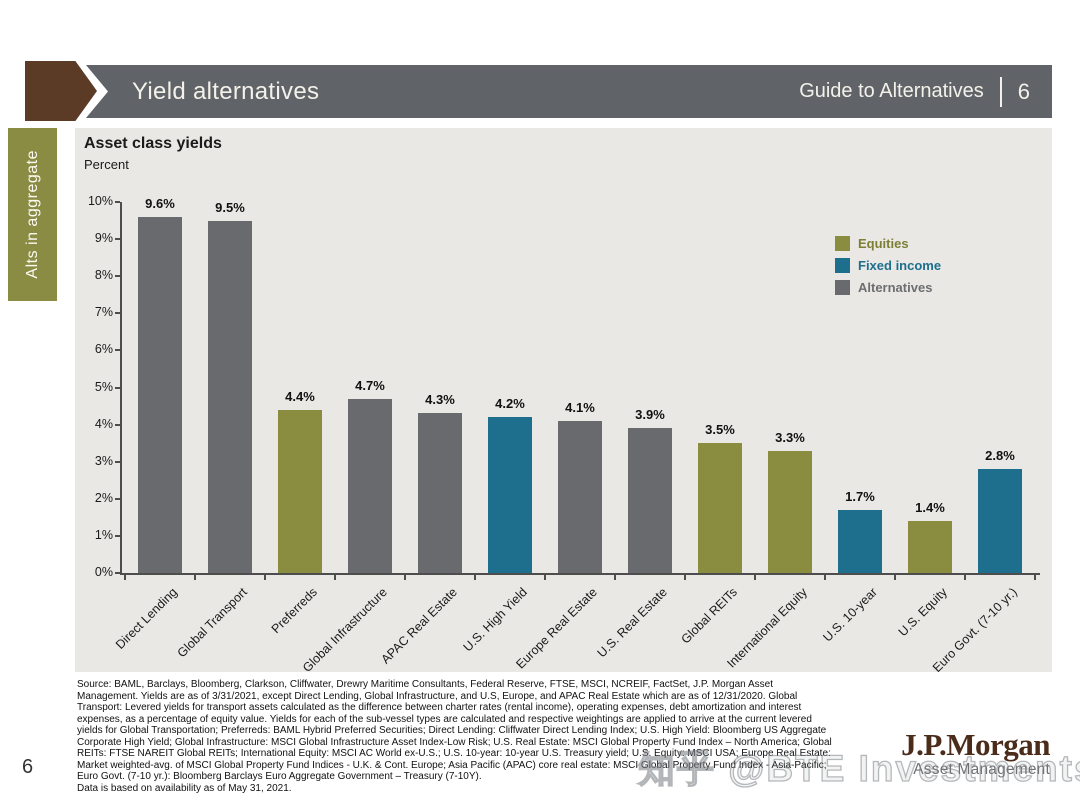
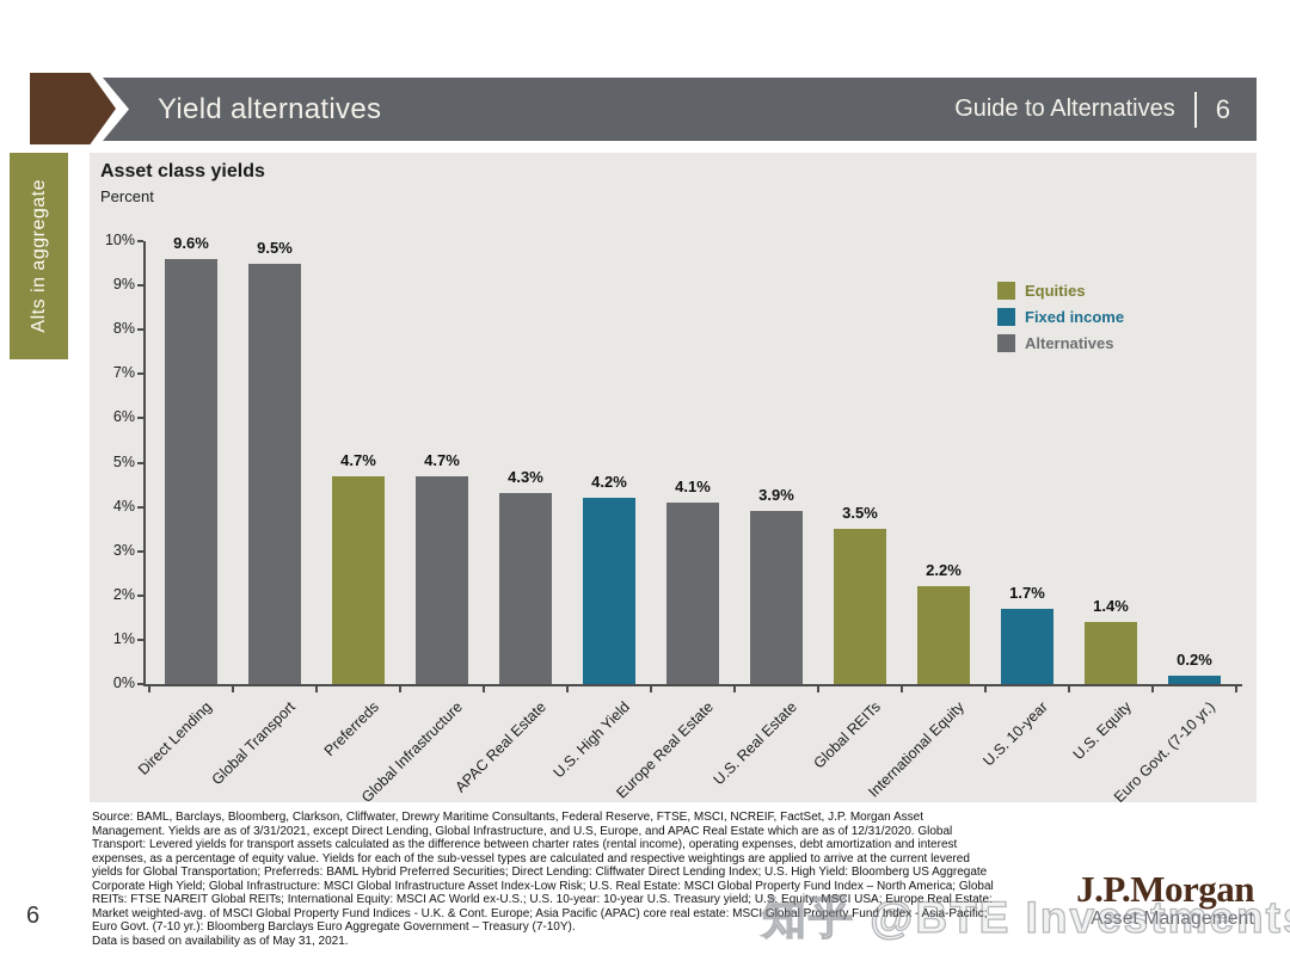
Preferreds: 4.4% -> 4.7%
International Equity: 3.3% -> 2.2%
Euro Govt. (7-10 yr.): 2.8% -> 0.2%
